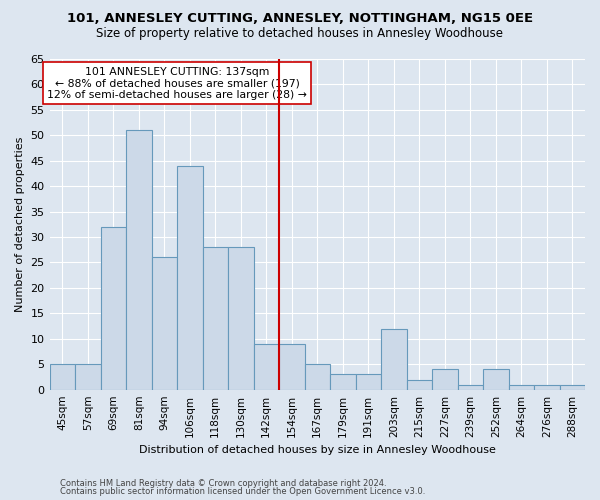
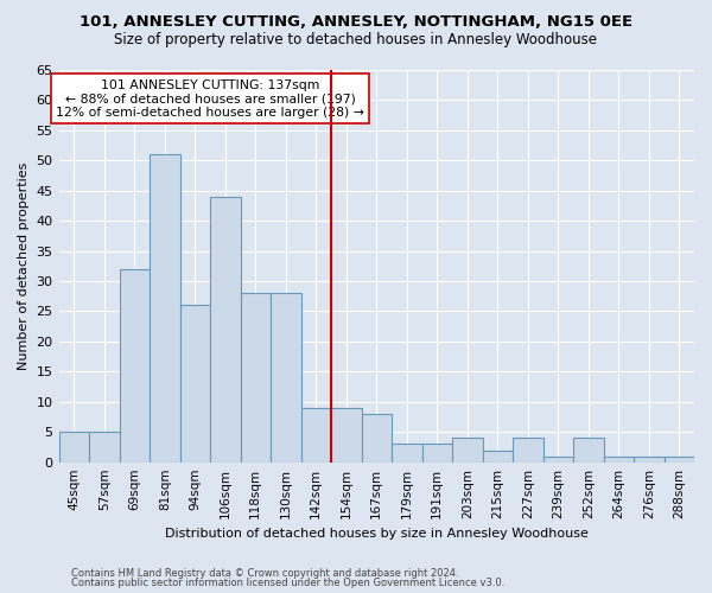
167sqm: 5 -> 8
203sqm: 12 -> 4
